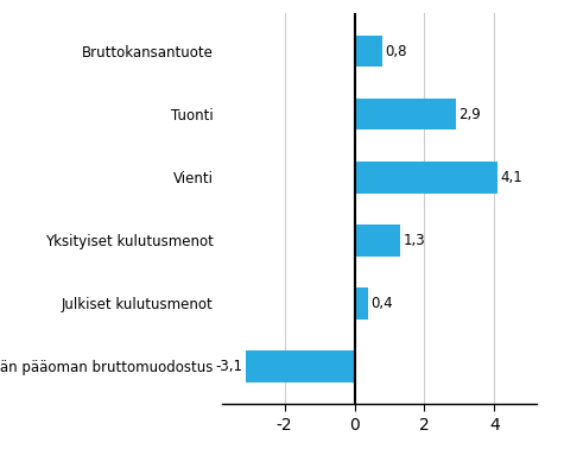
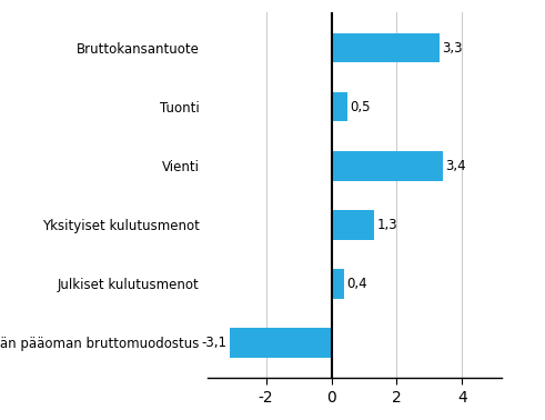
Bruttokansantuote: 0,8 -> 3,3
Tuonti: 2,9 -> 0,5
Vienti: 4,1 -> 3,4
